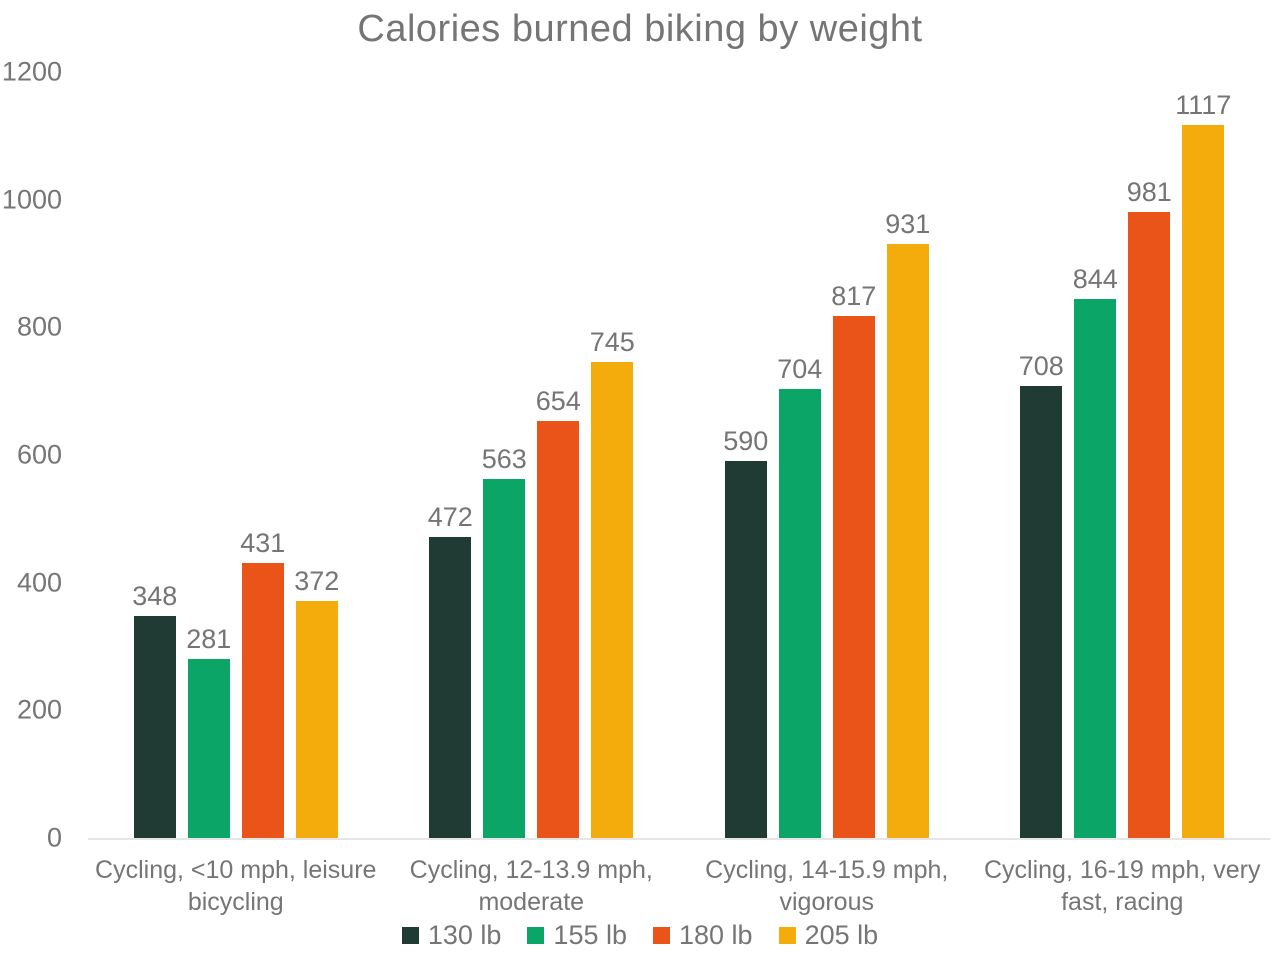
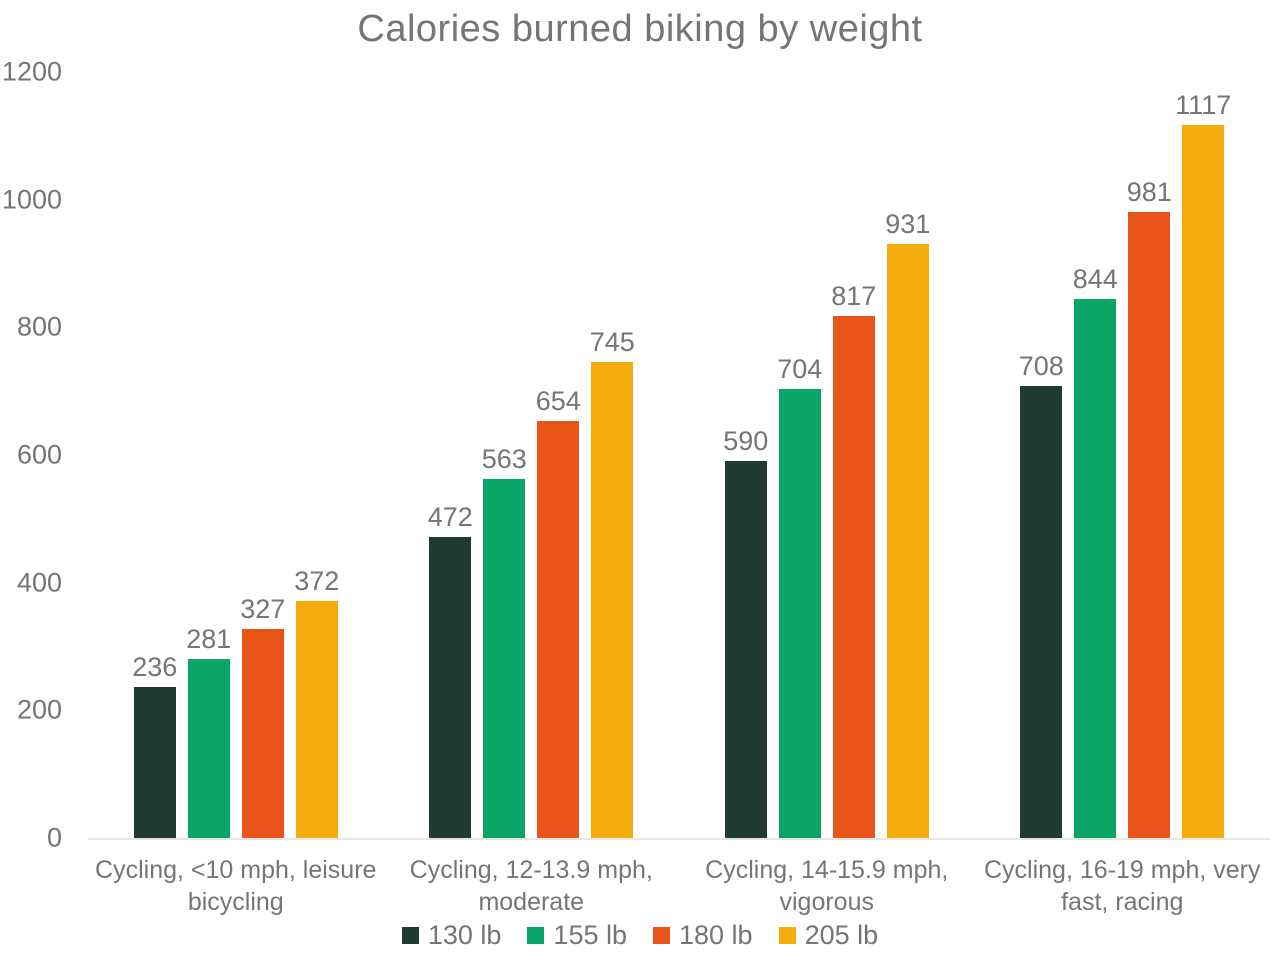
130 lb/Cycling, <10 mph, leisure bicycling: 348 -> 236
180 lb/Cycling, <10 mph, leisure bicycling: 431 -> 327
